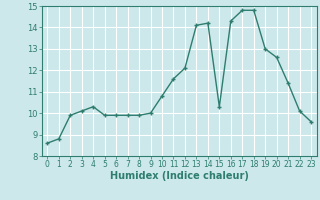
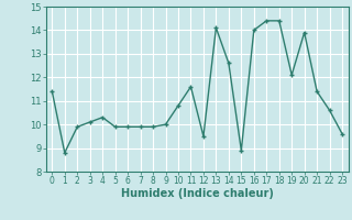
0: 8.6 -> 11.4
12: 12.1 -> 9.5
14: 14.2 -> 12.6
15: 10.3 -> 8.9
16: 14.3 -> 14.0
17: 14.8 -> 14.4
18: 14.8 -> 14.4
19: 13.0 -> 12.1
20: 12.6 -> 13.9
22: 10.1 -> 10.6
